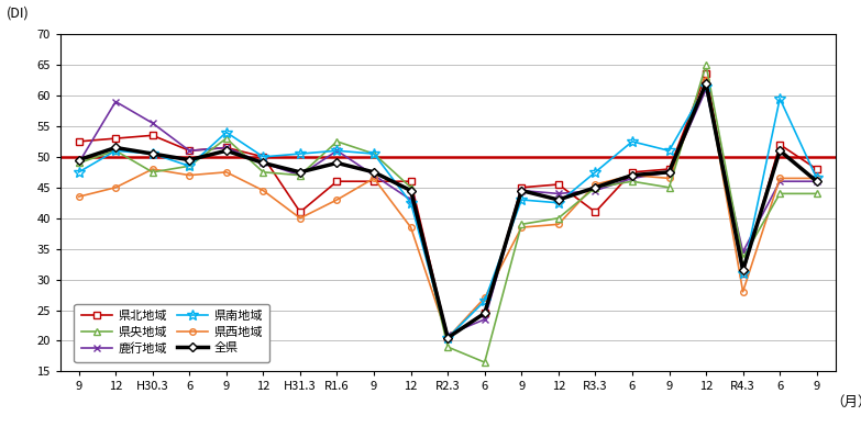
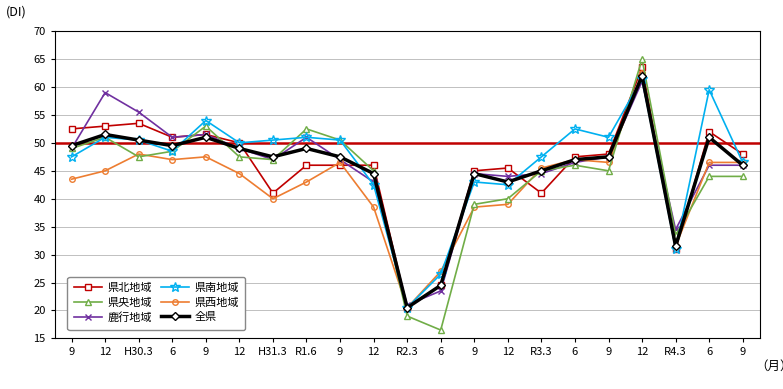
県西地域/R4.3: 28.0 -> 31.5
